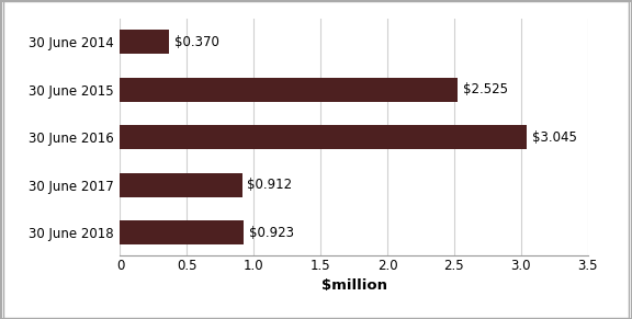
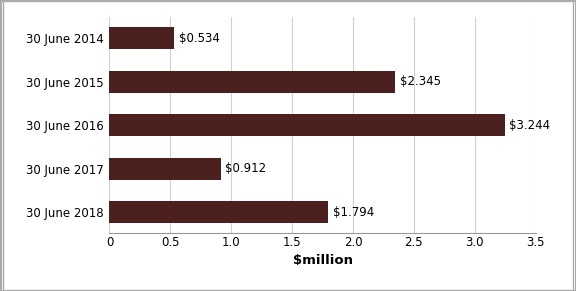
30 June 2014: $0.370 -> $0.534
30 June 2015: $2.525 -> $2.345
30 June 2016: $3.045 -> $3.244
30 June 2018: $0.923 -> $1.794
